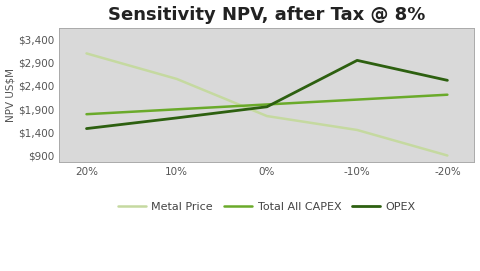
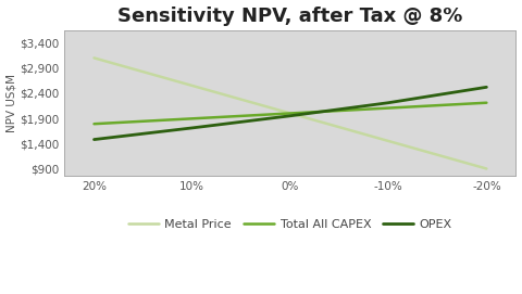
Metal Price/0%: $1,750 -> $2,000
OPEX/-10%: $2,950 -> $2,210
